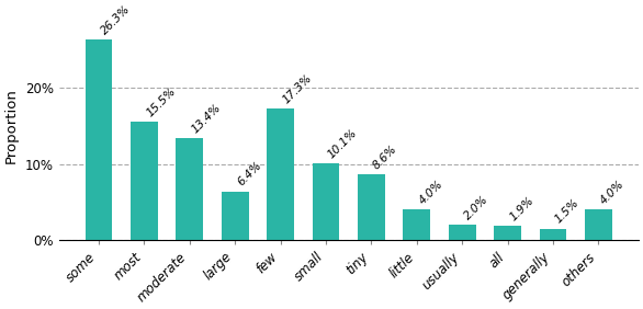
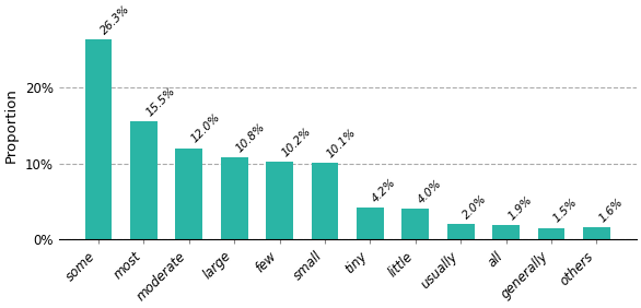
moderate: 13.4% -> 12.0%
large: 6.4% -> 10.8%
few: 17.3% -> 10.2%
tiny: 8.6% -> 4.2%
others: 4.0% -> 1.6%
